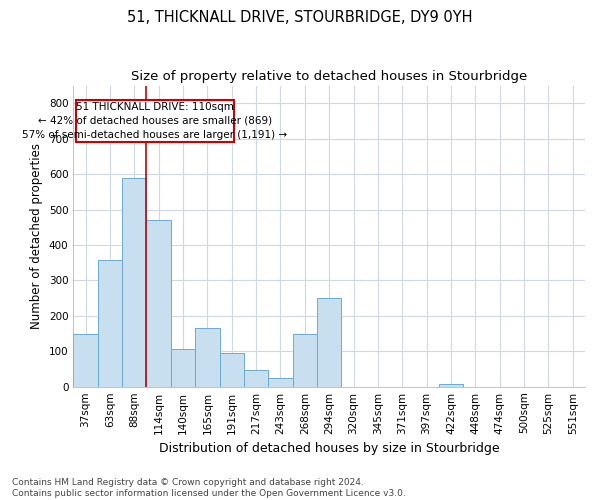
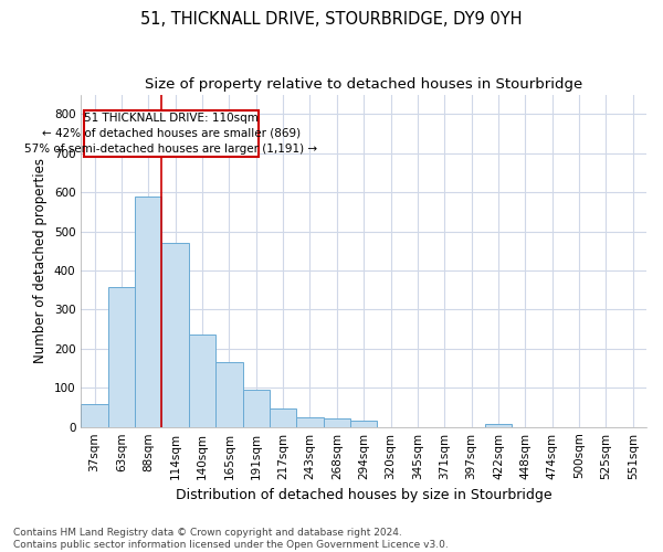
37sqm: 150 -> 58
140sqm: 105 -> 235
268sqm: 150 -> 22
294sqm: 250 -> 15
